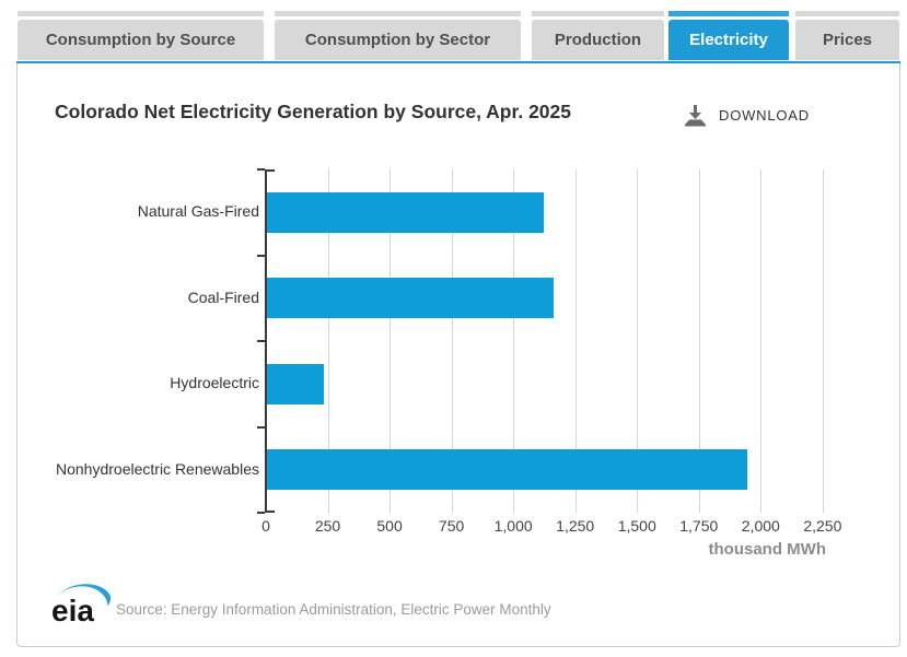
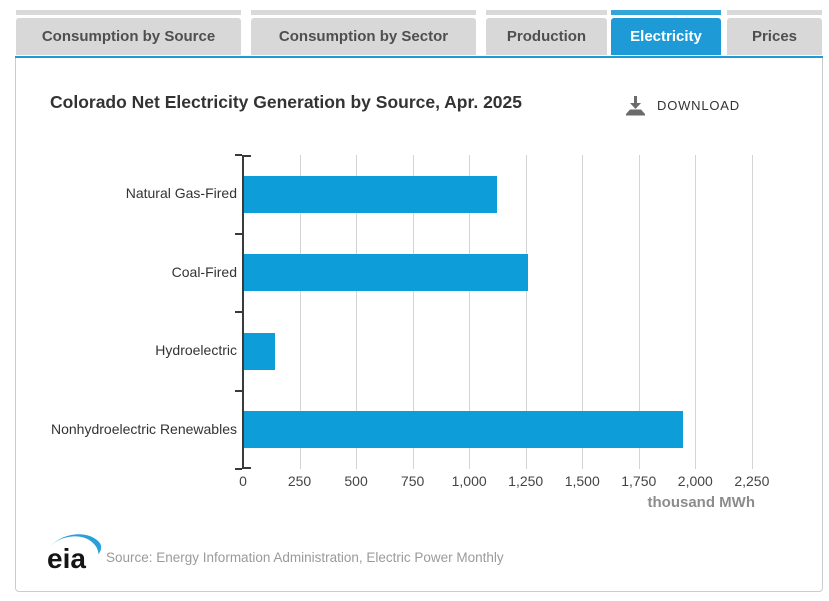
Coal-Fired: 1160 -> 1260
Hydroelectric: 230 -> 140
